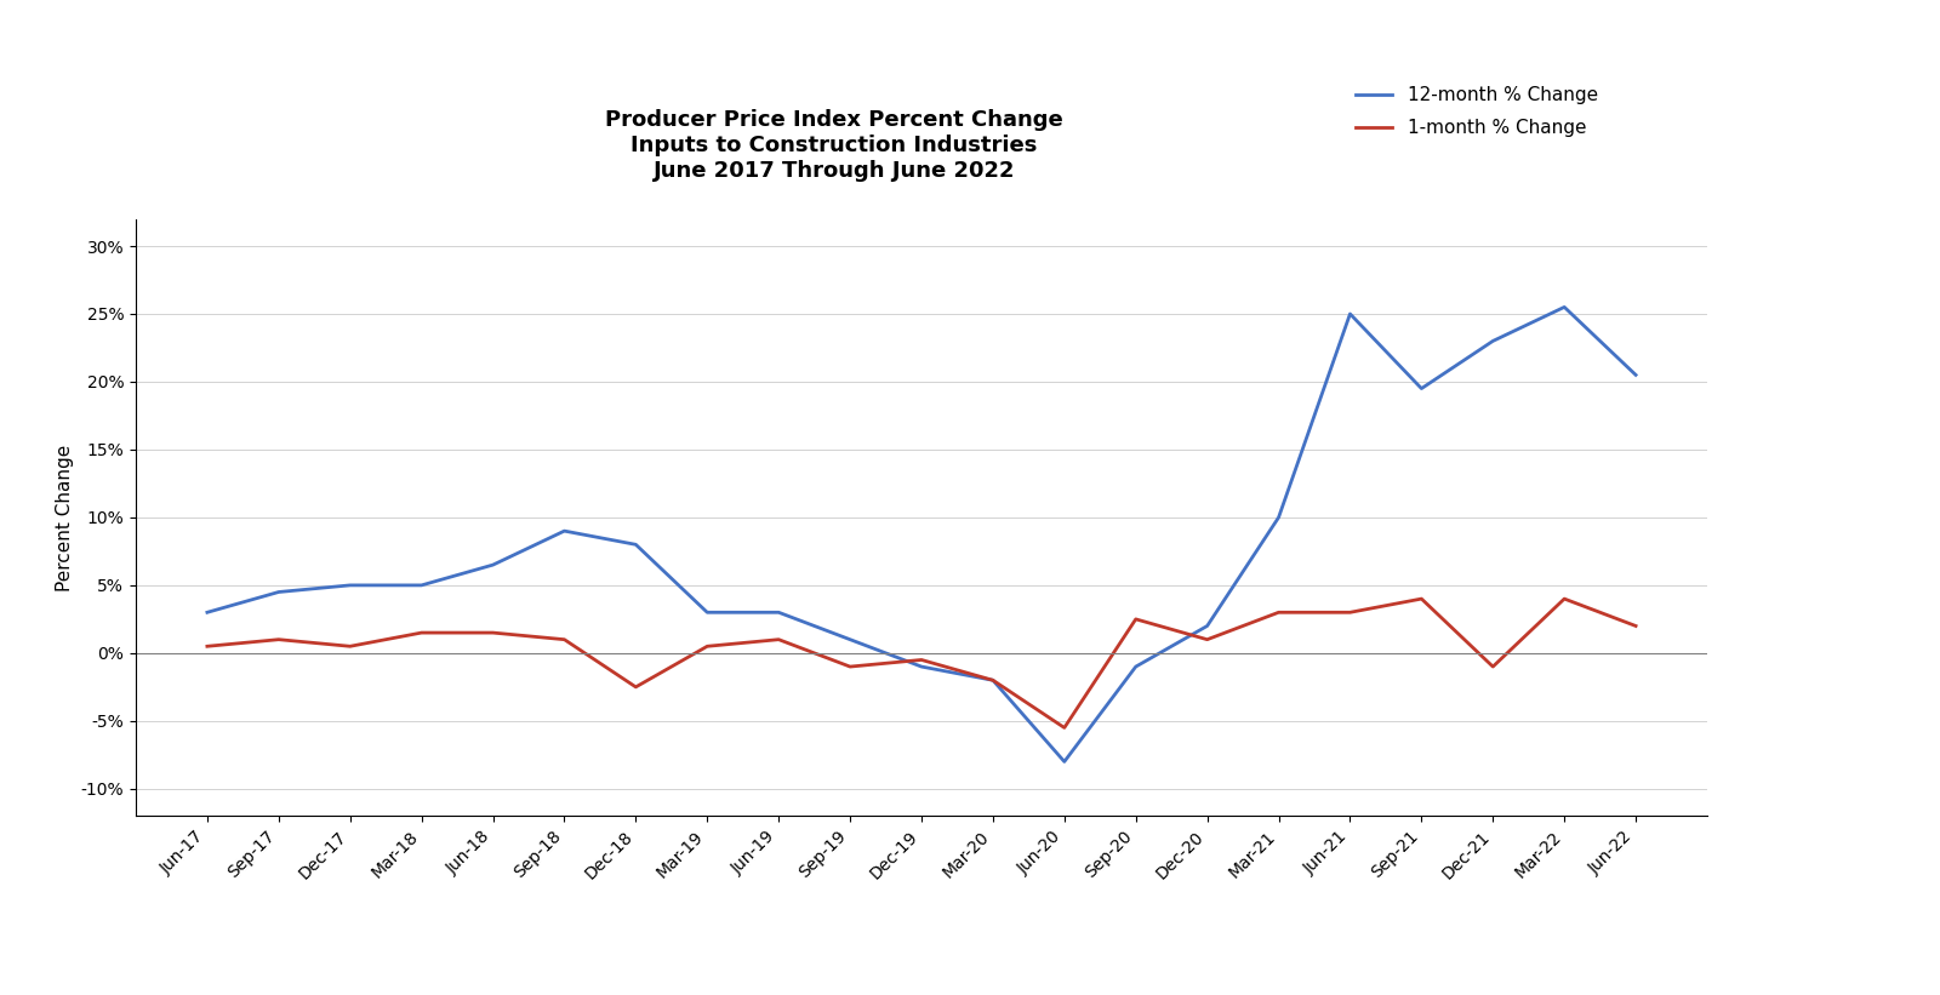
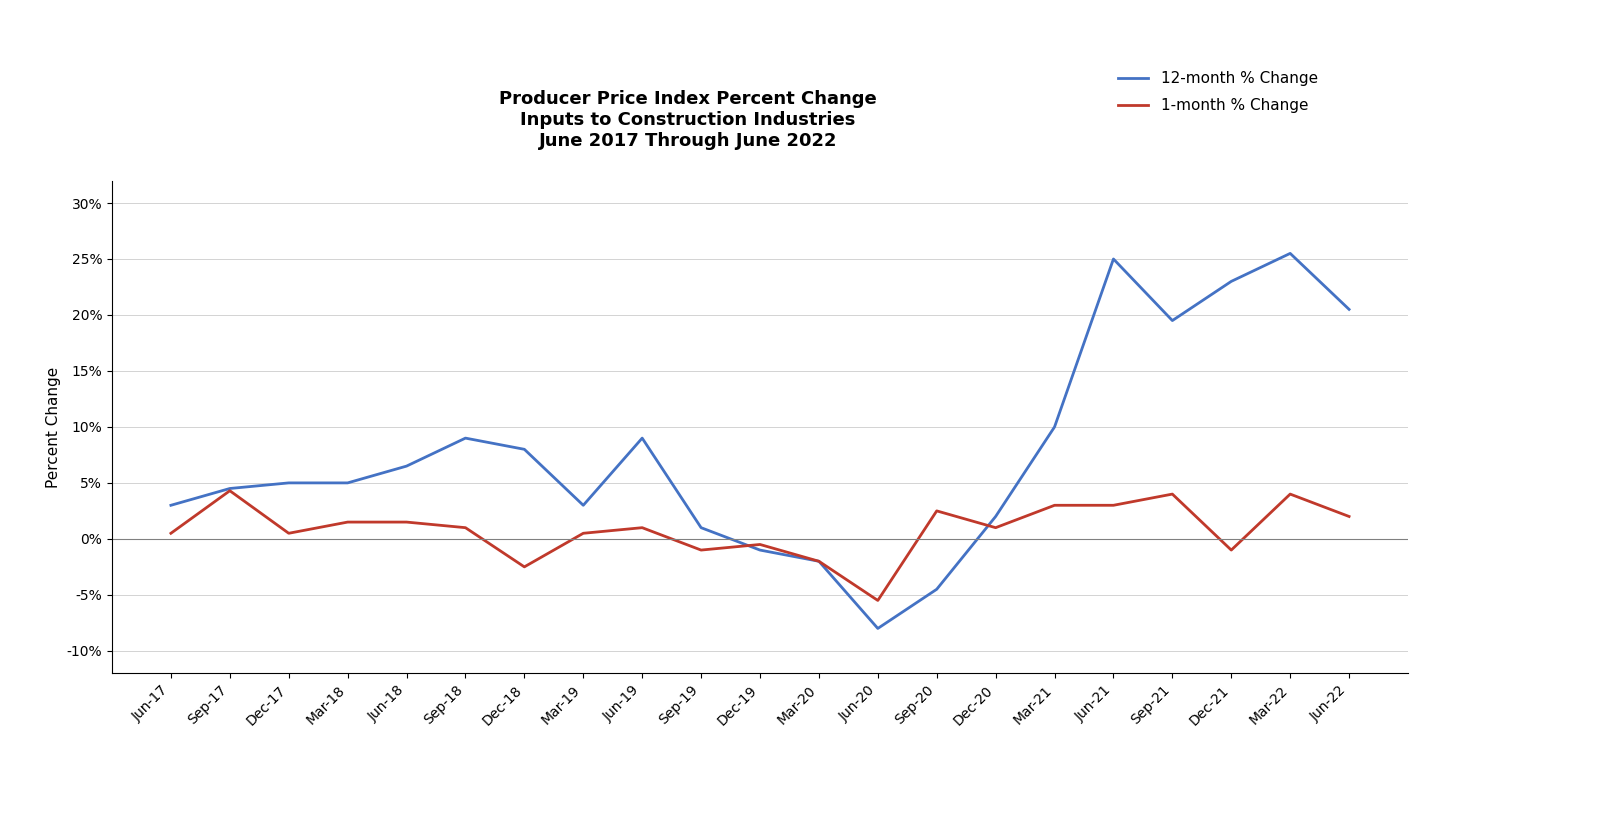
1-month % Change/Sep-17: 1.0% -> 4.3%
12-month % Change/Jun-19: 3.0% -> 9.0%
12-month % Change/Sep-20: -1.0% -> -4.5%
